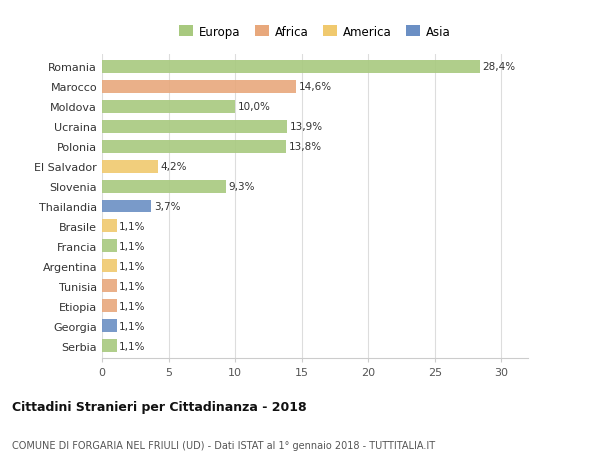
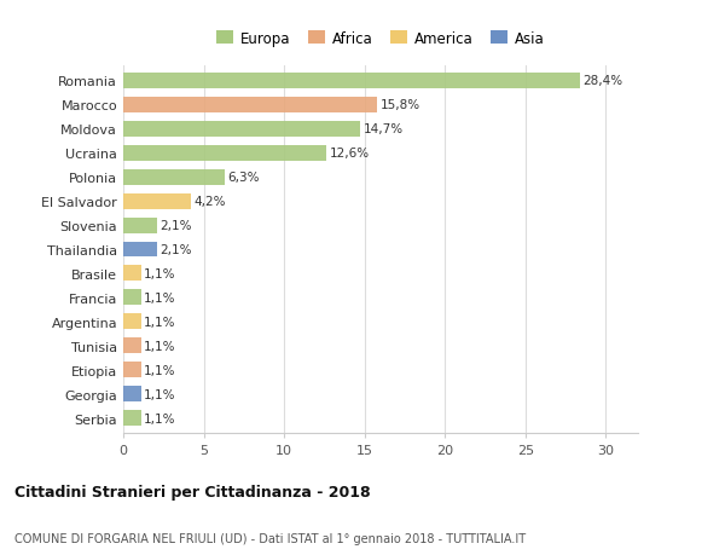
Marocco: 14,6% -> 15,8%
Moldova: 10,0% -> 14,7%
Ucraina: 13,9% -> 12,6%
Polonia: 13,8% -> 6,3%
Slovenia: 9,3% -> 2,1%
Thailandia: 3,7% -> 2,1%
